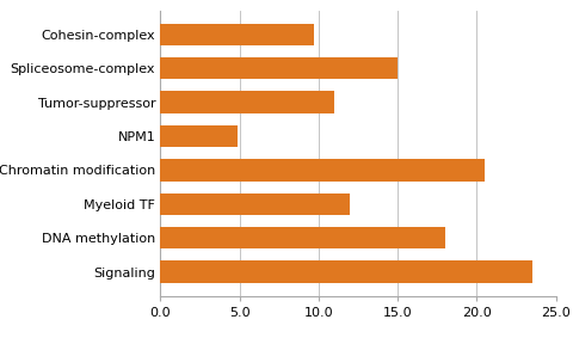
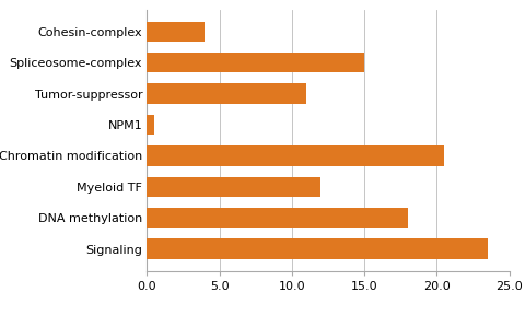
Cohesin-complex: 9.7 -> 4.0
NPM1: 4.9 -> 0.5
